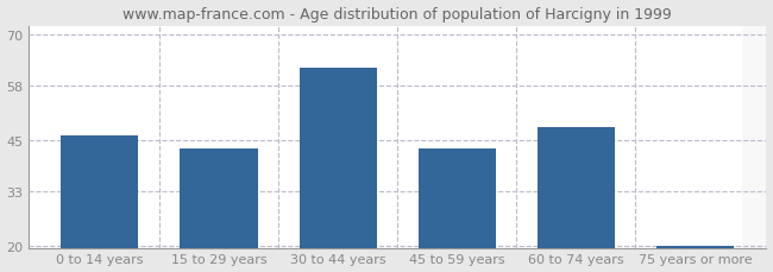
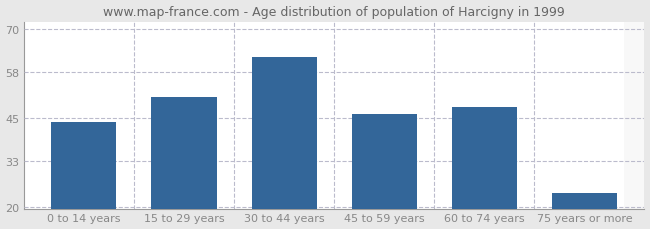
0 to 14 years: 46 -> 44
15 to 29 years: 43 -> 51
45 to 59 years: 43 -> 46
75 years or more: 20 -> 24
